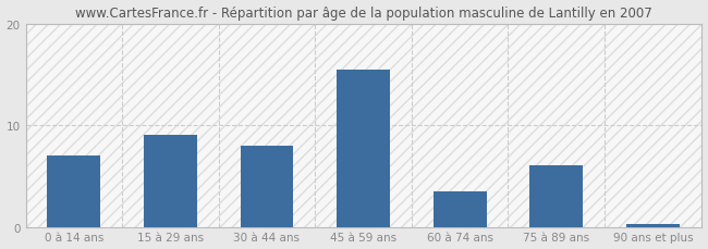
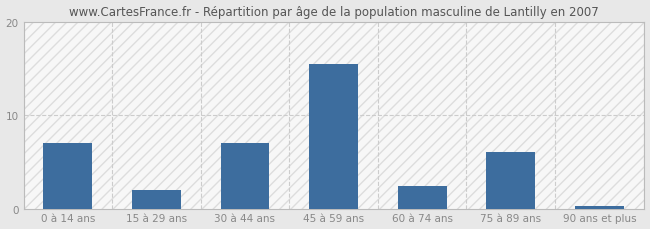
15 à 29 ans: 9.0 -> 2.0
30 à 44 ans: 8.0 -> 7.0
60 à 74 ans: 3.5 -> 2.4
